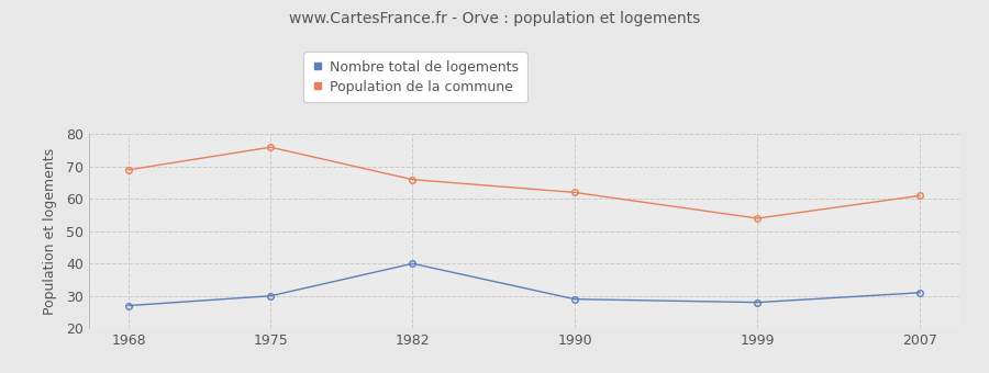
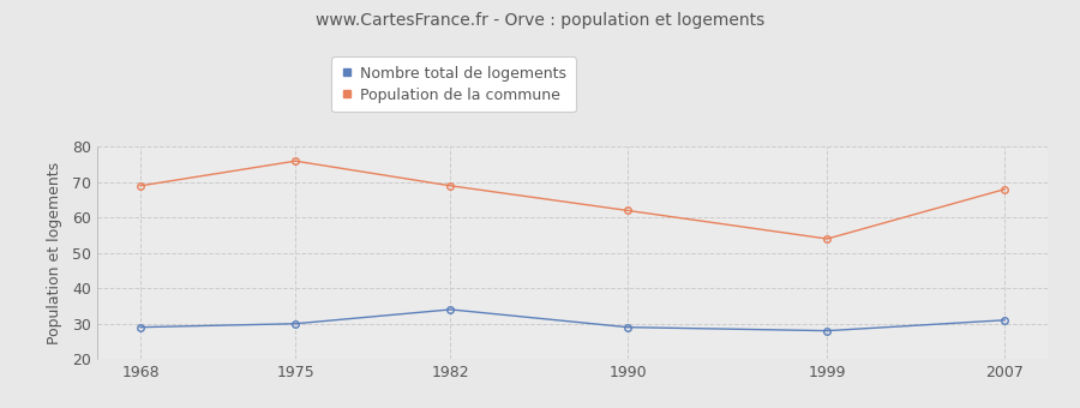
Nombre total de logements/1968: 27 -> 29
Nombre total de logements/1982: 40 -> 34
Population de la commune/1982: 66 -> 69
Population de la commune/2007: 61 -> 68
